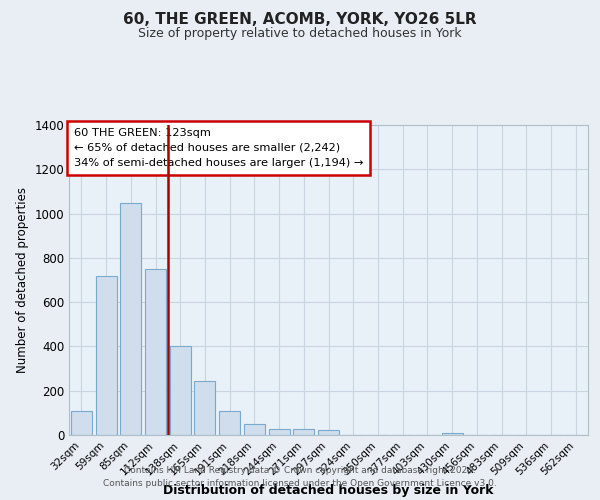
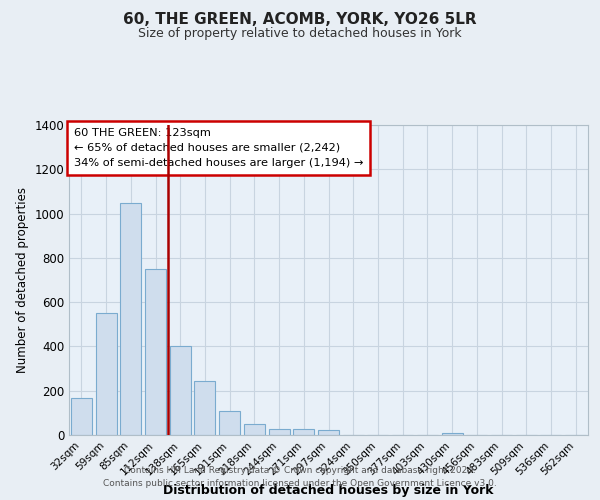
32sqm: 108 -> 165
59sqm: 720 -> 550
